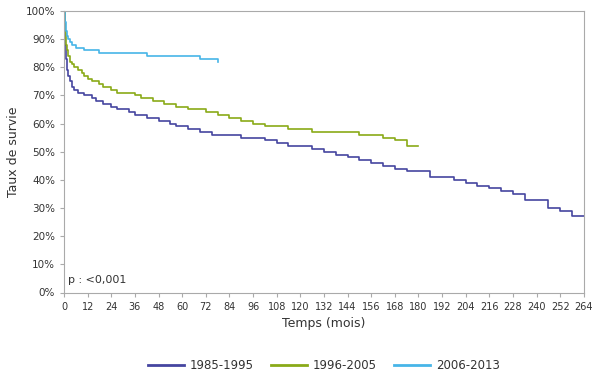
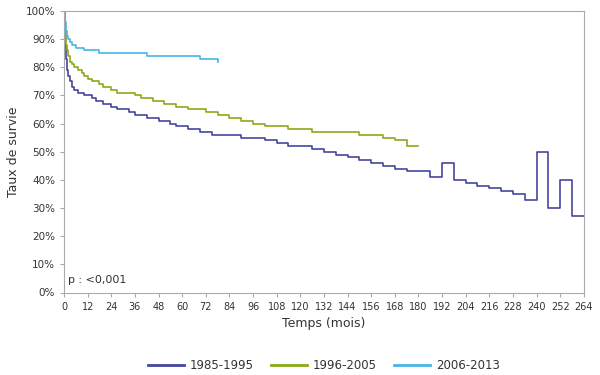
1985-1995/192: 41% -> 46%
1985-1995/240: 33% -> 50%
1985-1995/252: 29% -> 40%
